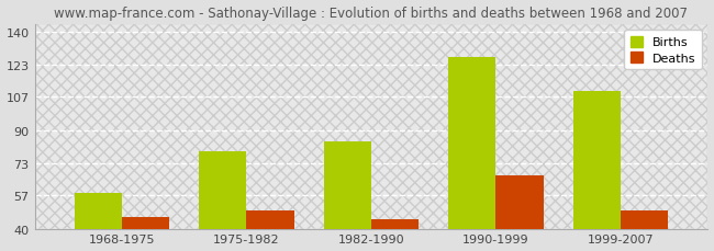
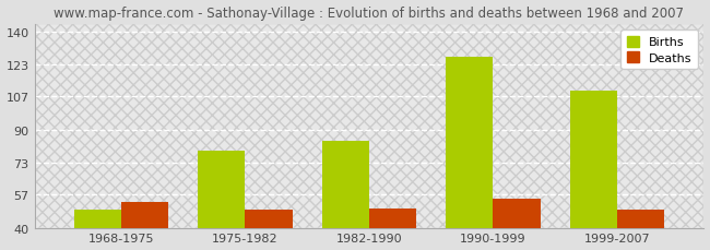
Births/1968-1975: 58 -> 49
Deaths/1968-1975: 46 -> 53
Deaths/1982-1990: 45 -> 50
Deaths/1990-1999: 67 -> 55
